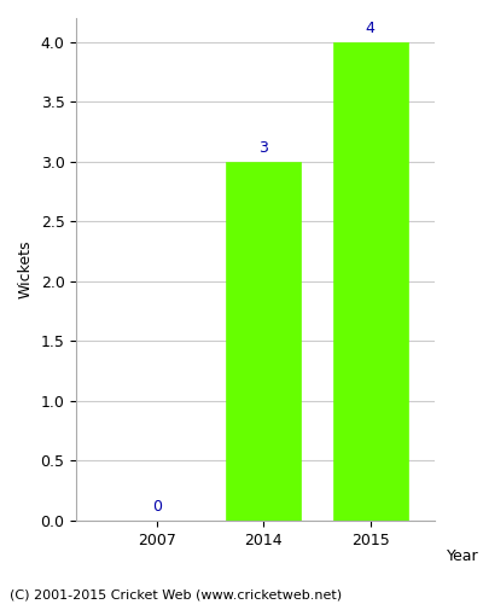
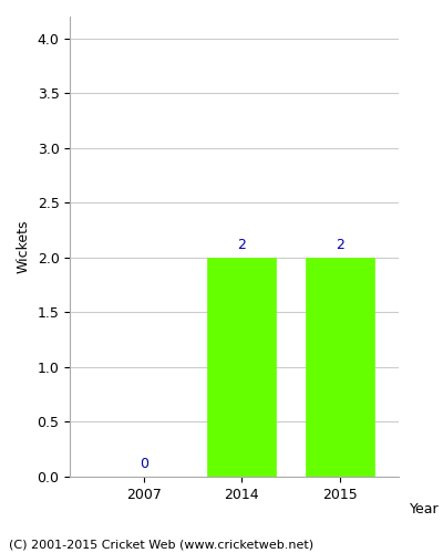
2014: 3 -> 2
2015: 4 -> 2
